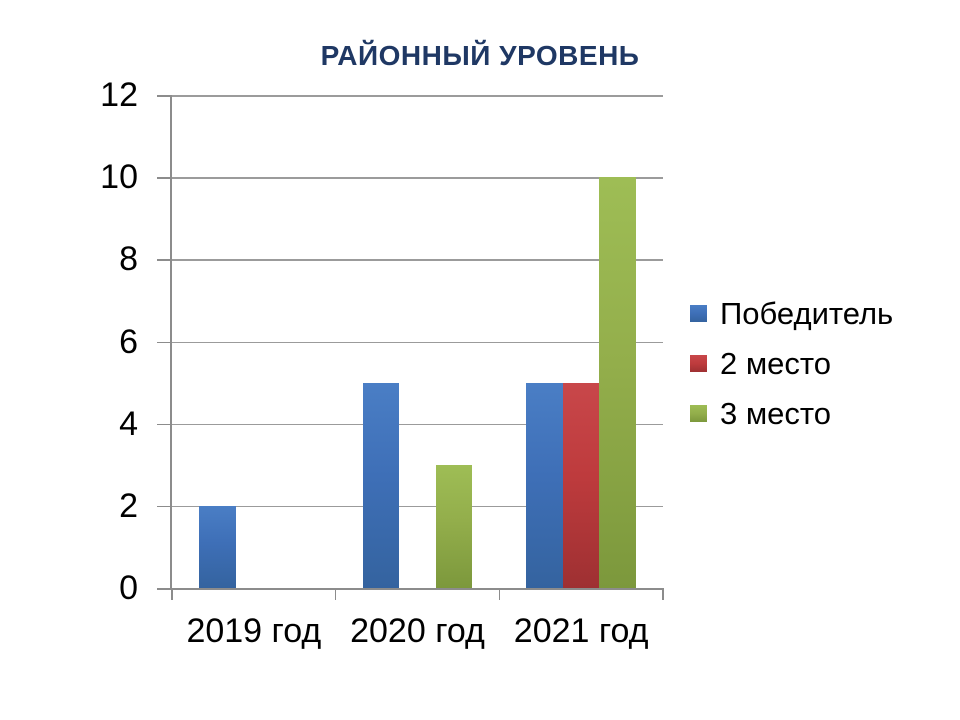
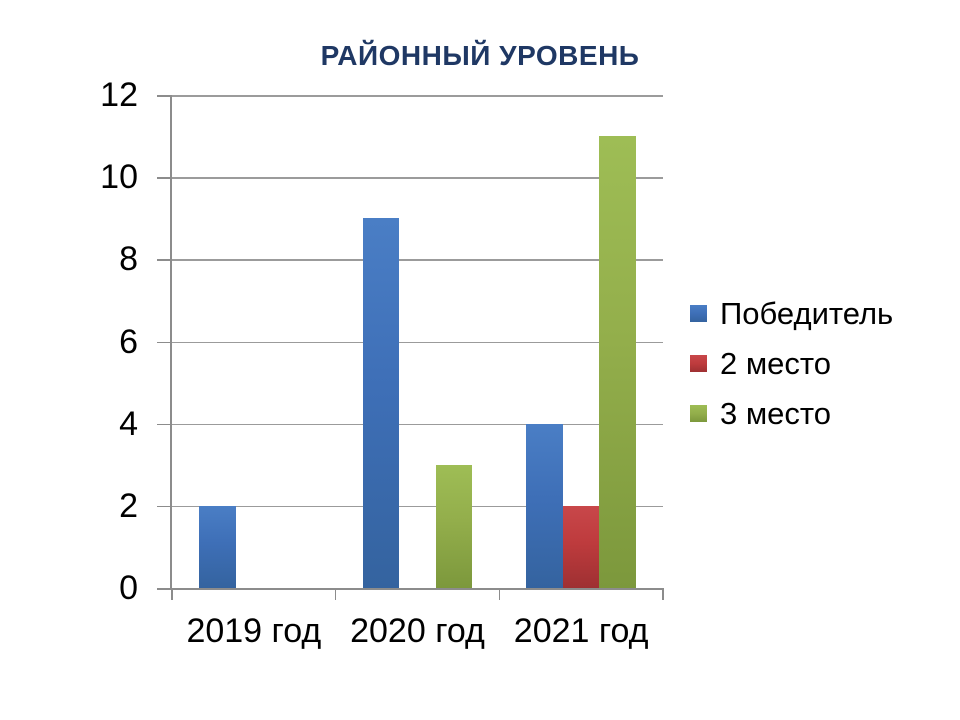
Победитель/2020 год: 5 -> 9
Победитель/2021 год: 5 -> 4
2 место/2021 год: 5 -> 2
3 место/2021 год: 10 -> 11
